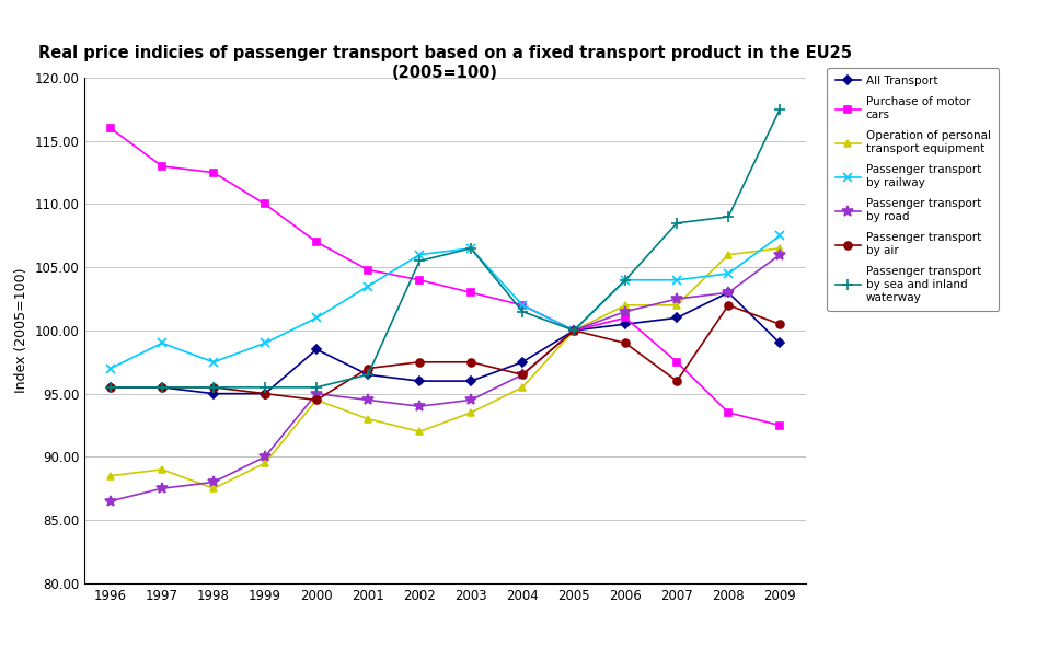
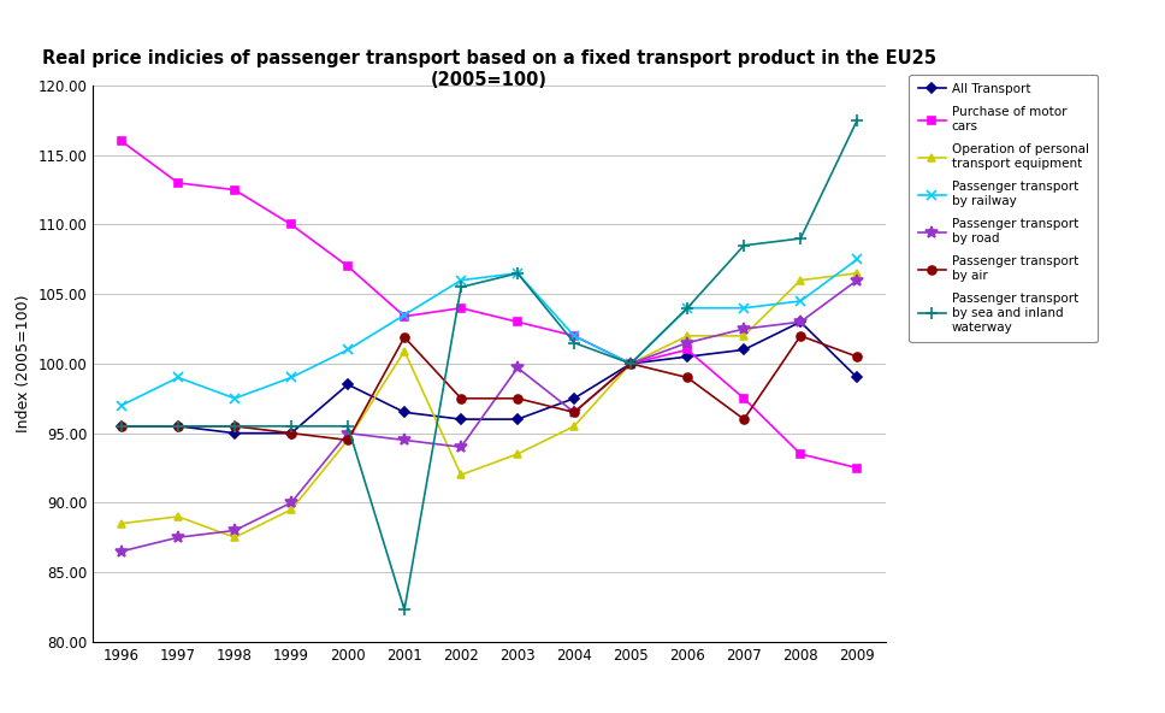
Purchase of motor cars/2001: 104.8 -> 103.4
Operation of personal transport equipment/2001: 93.0 -> 100.9
Passenger transport by air/2001: 97.0 -> 101.9
Passenger transport by sea and inland waterway/2001: 96.5 -> 82.3
Passenger transport by road/2003: 94.5 -> 99.7
